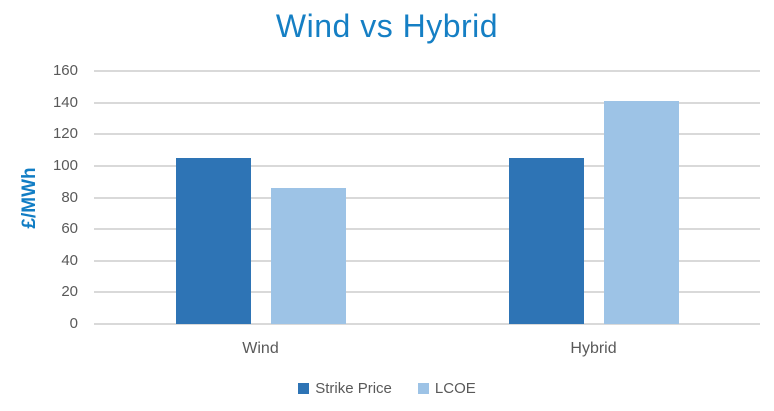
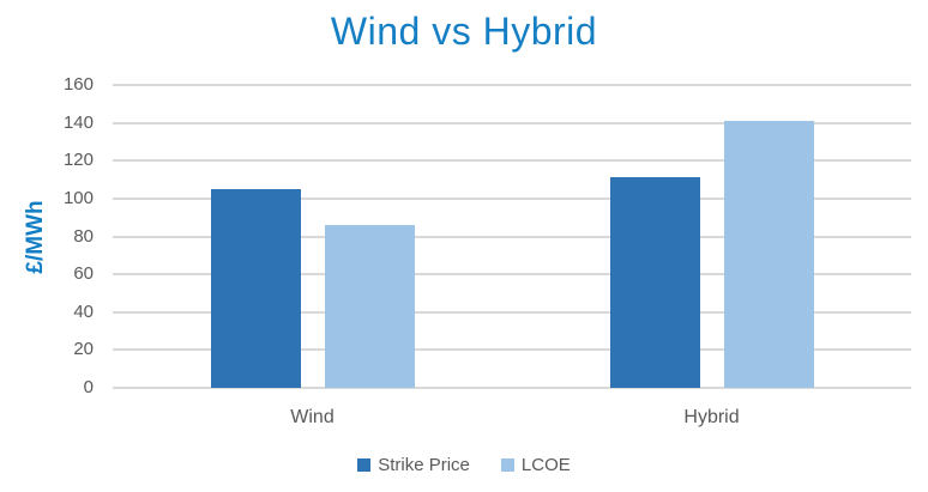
Strike Price/Hybrid: 105 -> 111
